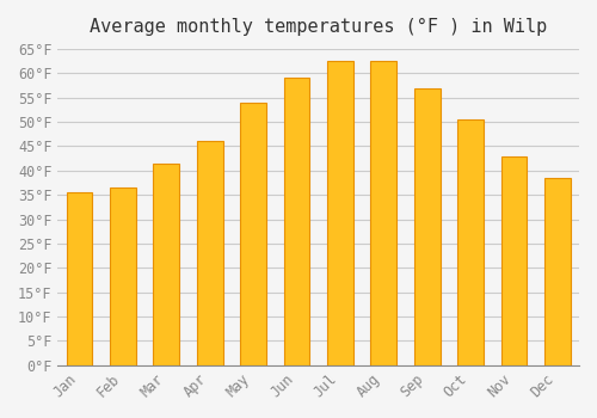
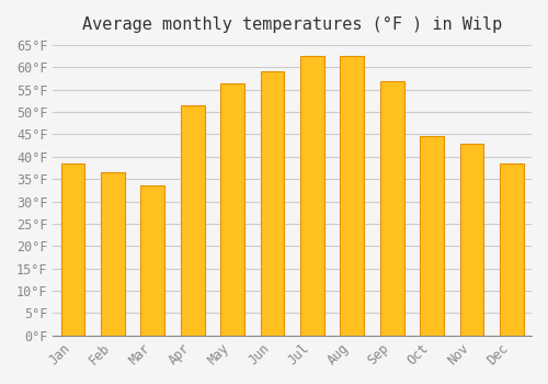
Jan: 35.5°F -> 38.5°F
Mar: 41.5°F -> 33.5°F
Apr: 46.0°F -> 51.5°F
May: 54.0°F -> 56.5°F
Oct: 50.5°F -> 44.5°F
